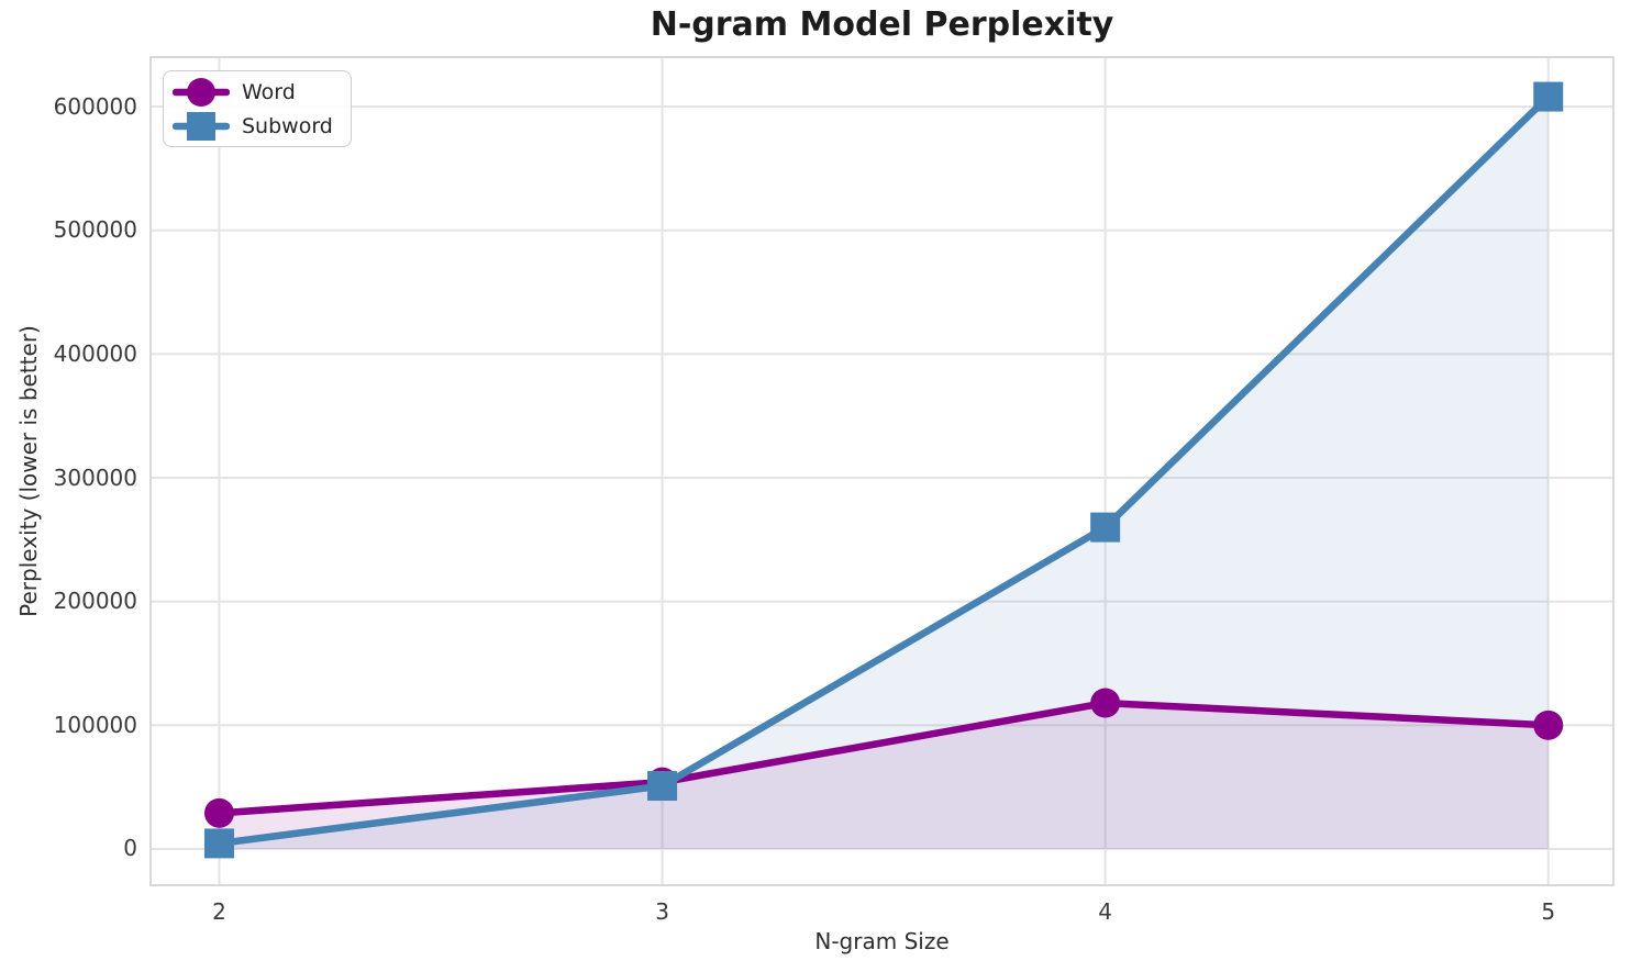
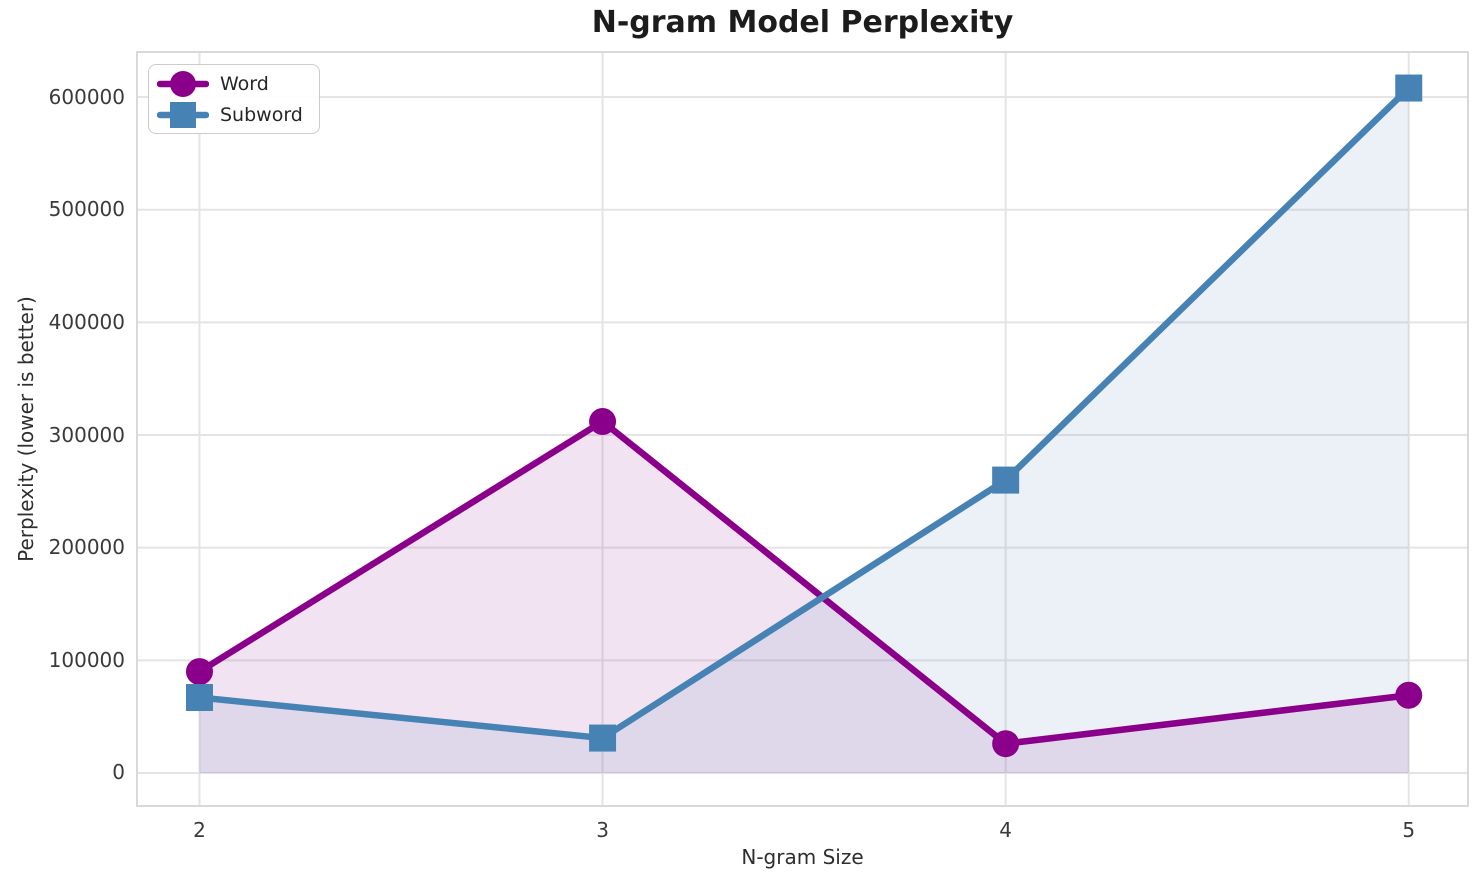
Word/2: 29000 -> 90000
Subword/2: 4000 -> 67000
Word/3: 54000 -> 312000
Subword/3: 51000 -> 31000
Word/4: 118000 -> 26000
Word/5: 100000 -> 69000
